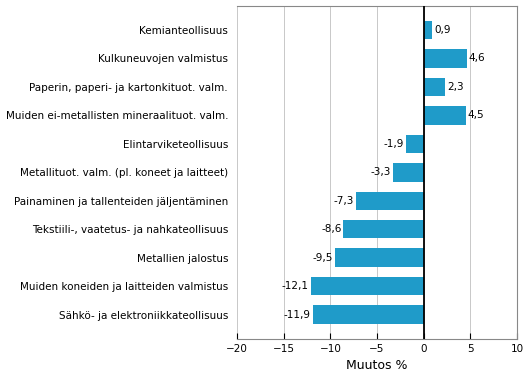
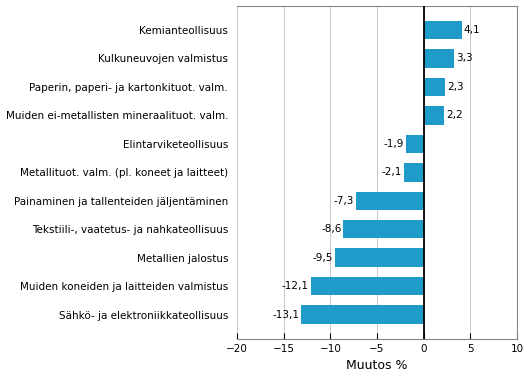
Kemianteollisuus: 0,9 -> 4,1
Kulkuneuvojen valmistus: 4,6 -> 3,3
Muiden ei-metallisten mineraalituot. valm.: 4,5 -> 2,2
Metallituot. valm. (pl. koneet ja laitteet): -3,3 -> -2,1
Sähkö- ja elektroniikkateollisuus: -11,9 -> -13,1
